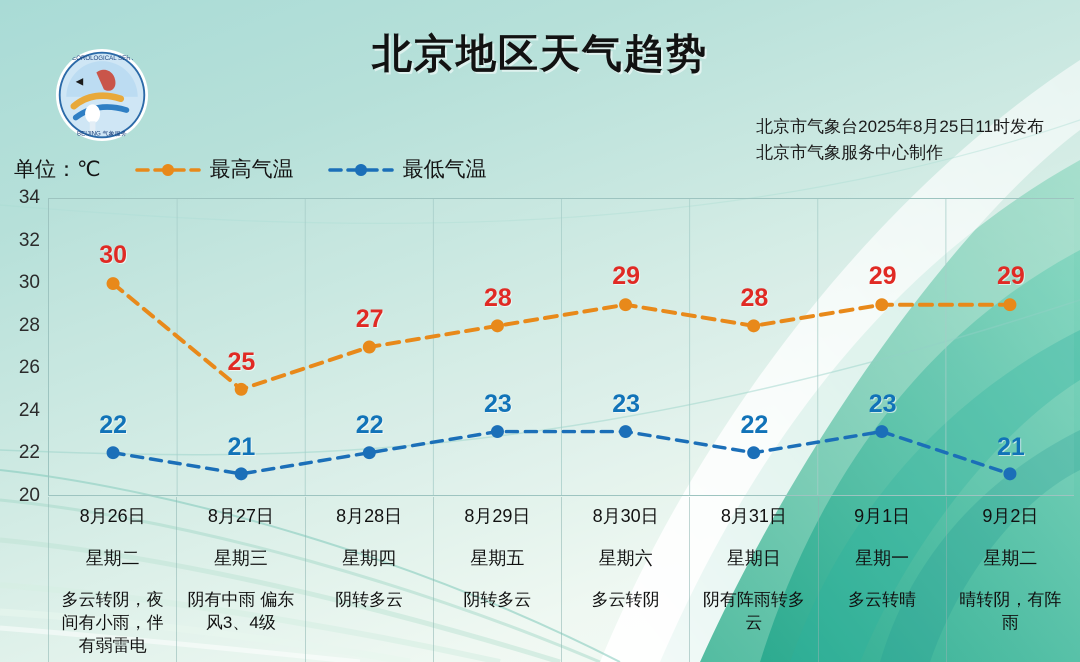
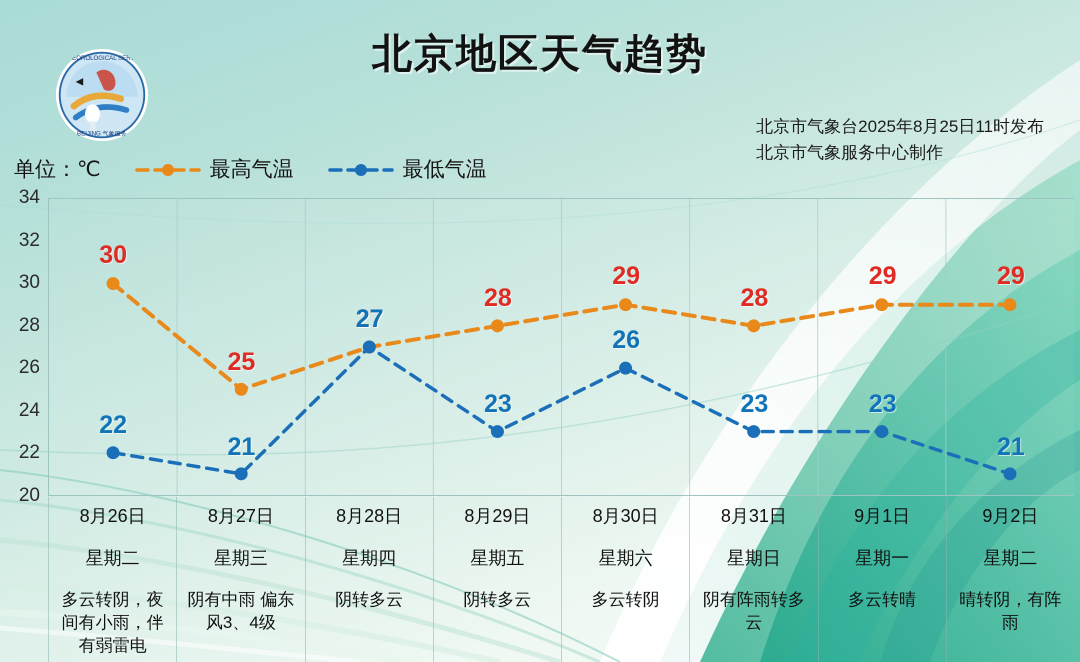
最低气温/8月28日: 22 -> 27
最低气温/8月30日: 23 -> 26
最低气温/8月31日: 22 -> 23
